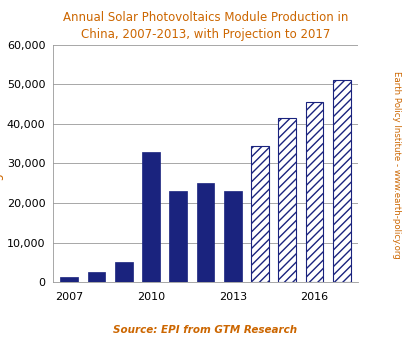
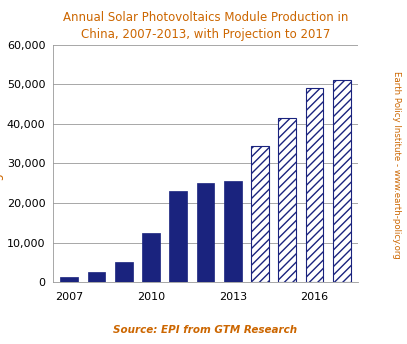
2010: 33,000 -> 12,500
2013: 23,000 -> 25,500
2016: 45,500 -> 49,000
